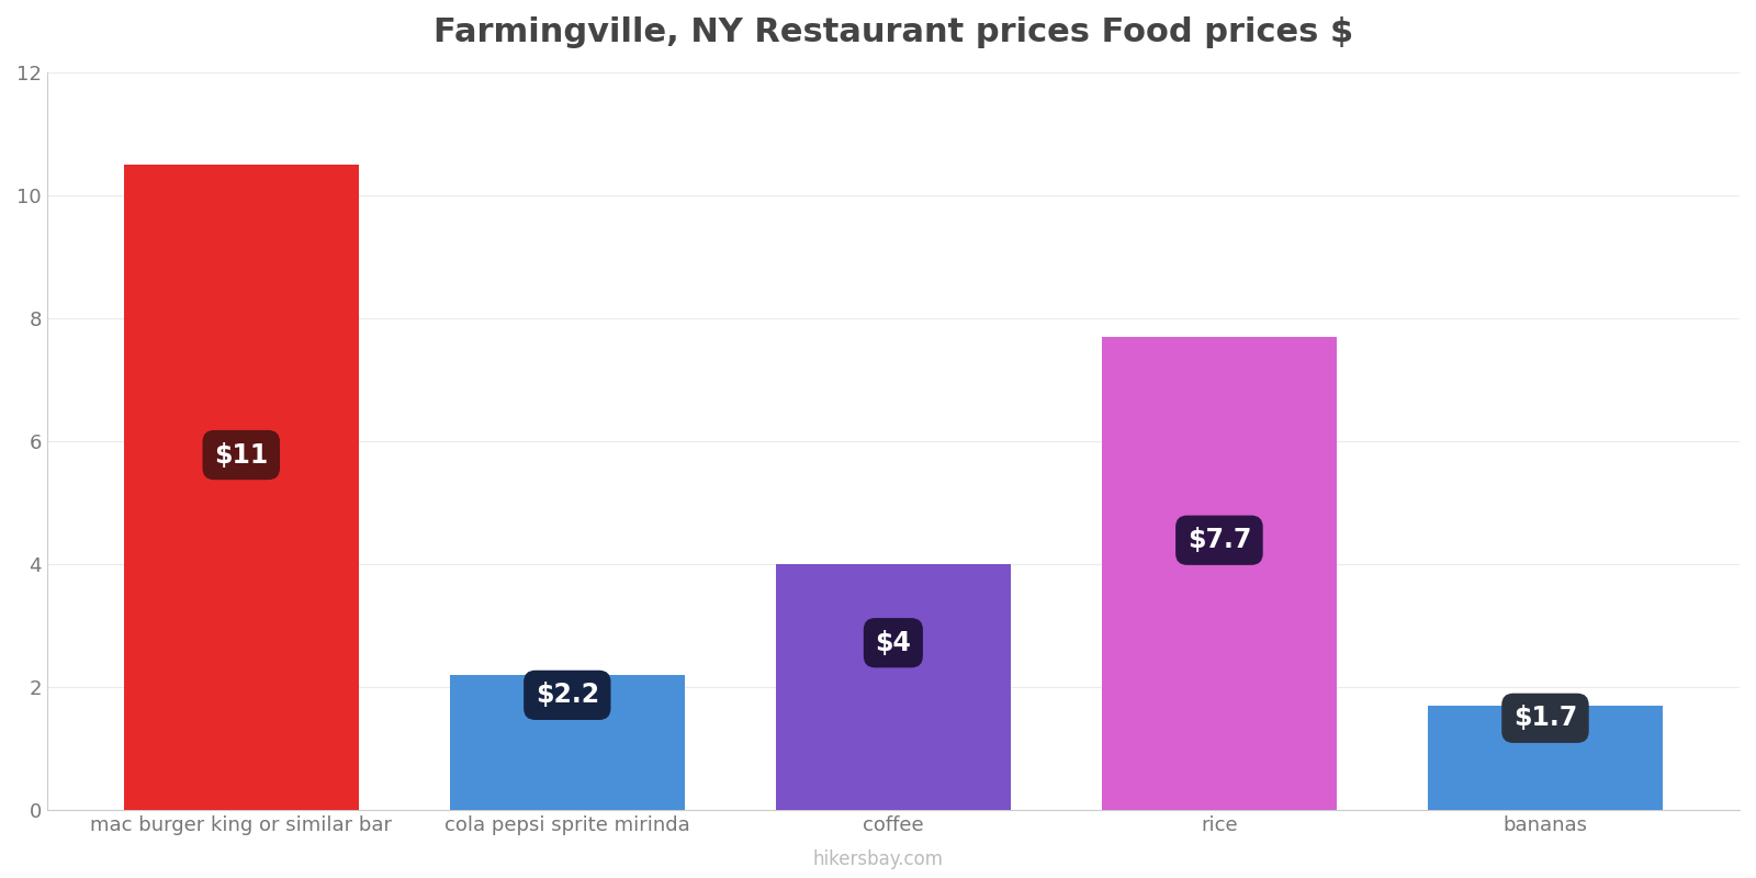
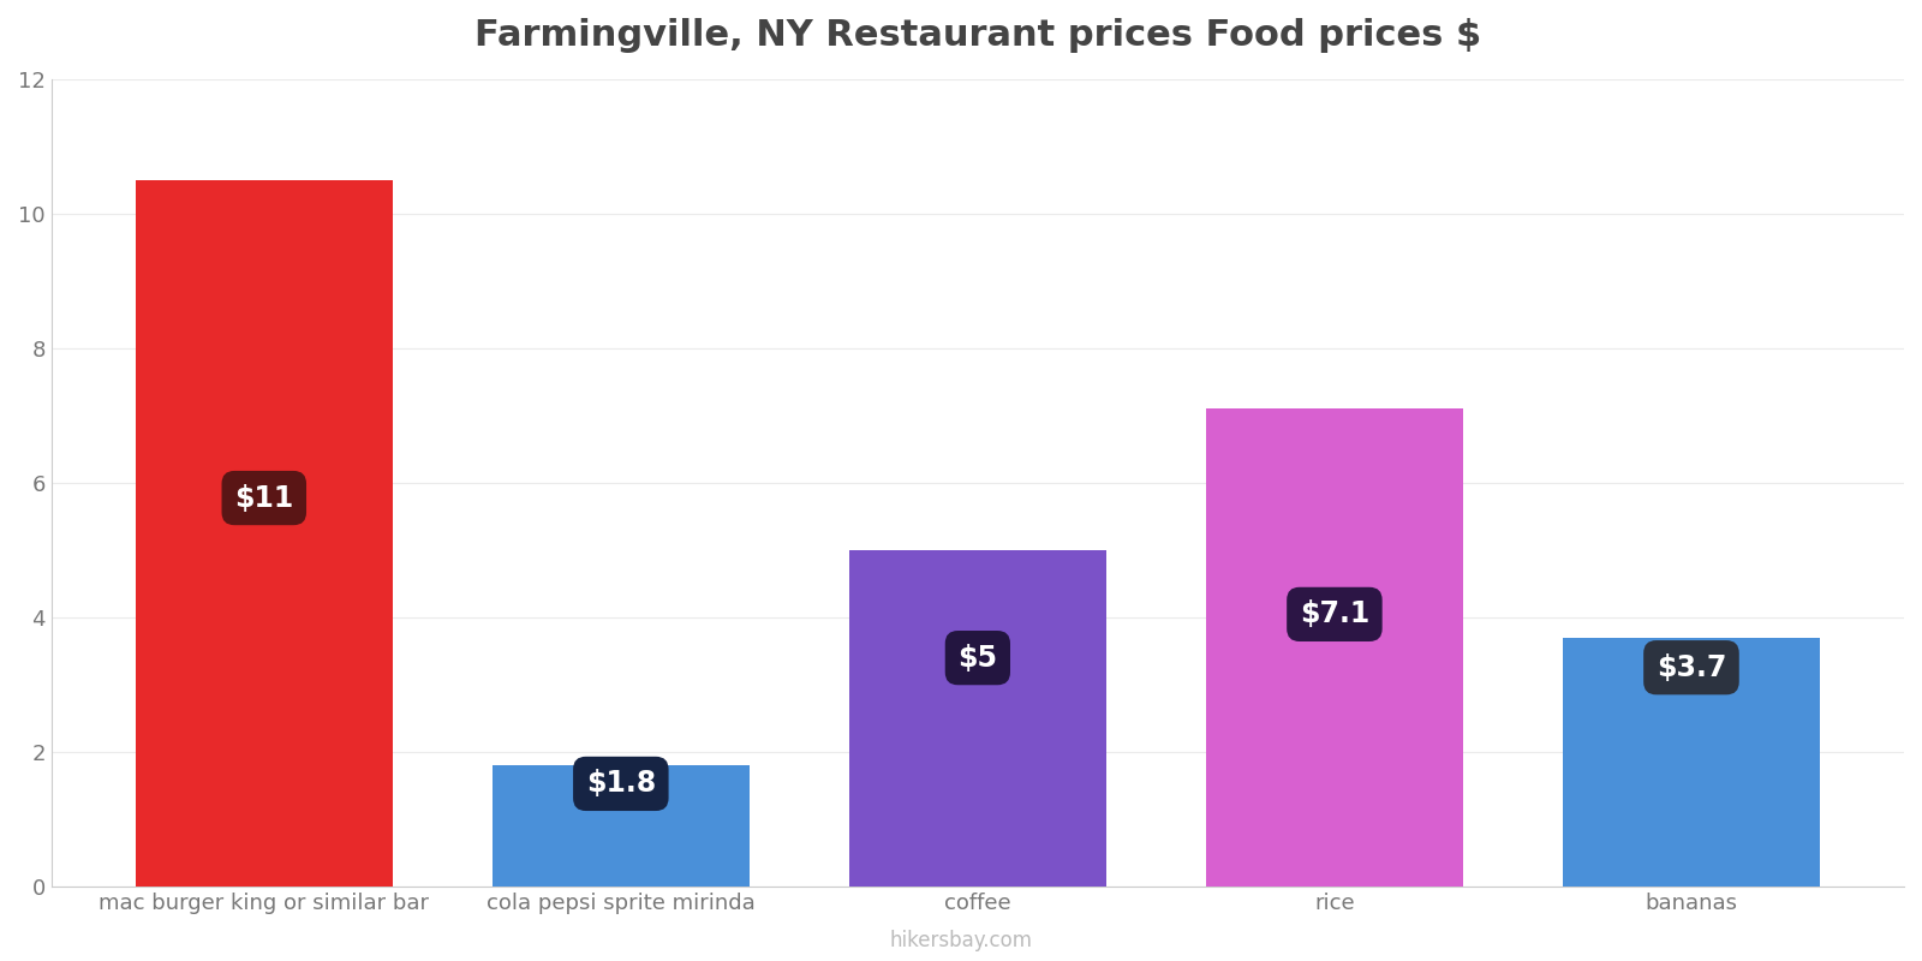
cola pepsi sprite mirinda: $2.2 -> $1.8
coffee: $4 -> $5
rice: $7.7 -> $7.1
bananas: $1.7 -> $3.7
